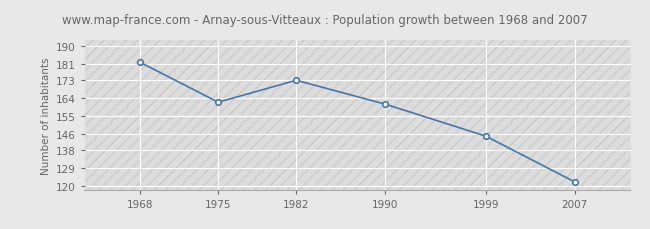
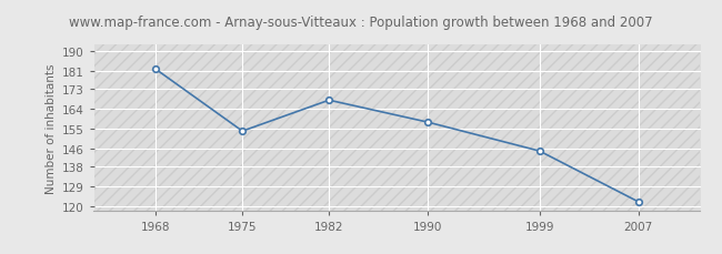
1975: 162 -> 154
1982: 173 -> 168
1990: 161 -> 158
